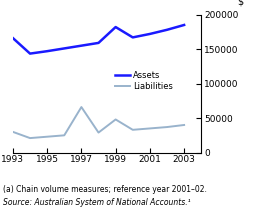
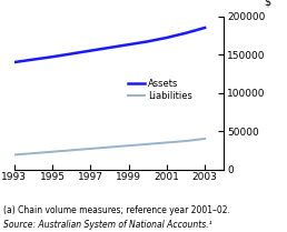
Assets/1993: 166000 -> 140000
Liabilities/1993: 30000 -> 19000
Liabilities/1997: 66000 -> 27000
Assets/1999: 182000 -> 163000
Liabilities/1999: 48000 -> 31000
